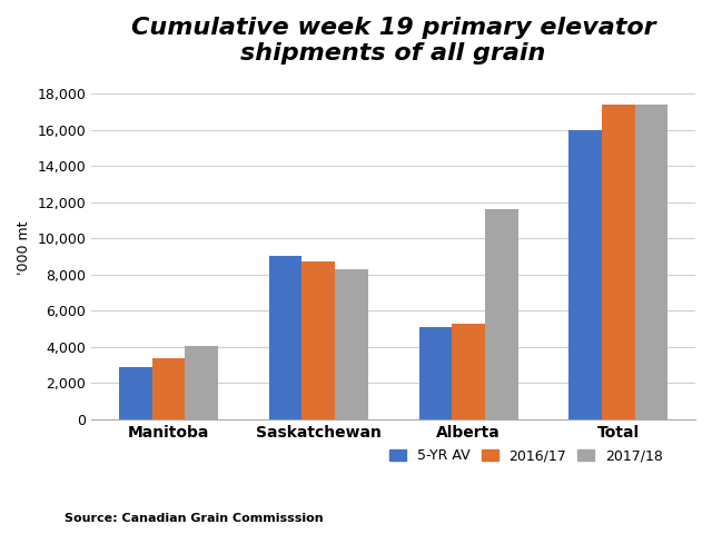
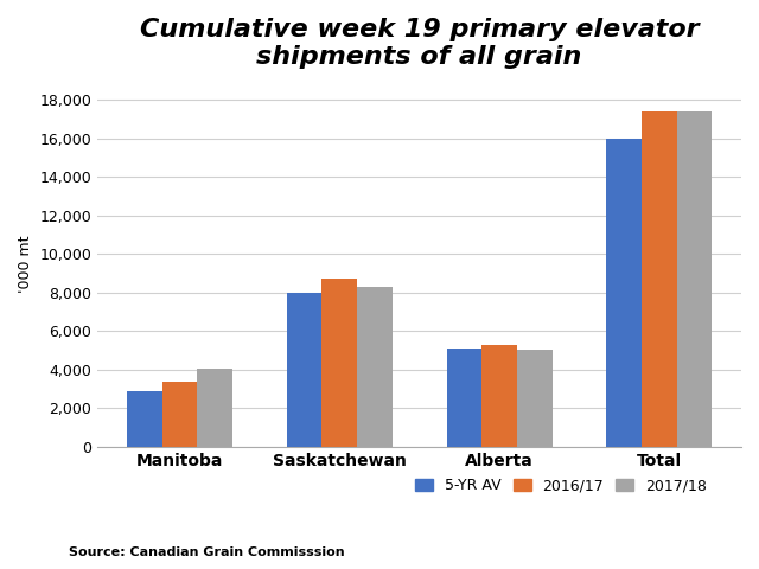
5-YR AV/Saskatchewan: 9,000 -> 8,000
2017/18/Alberta: 11,600 -> 5,000
